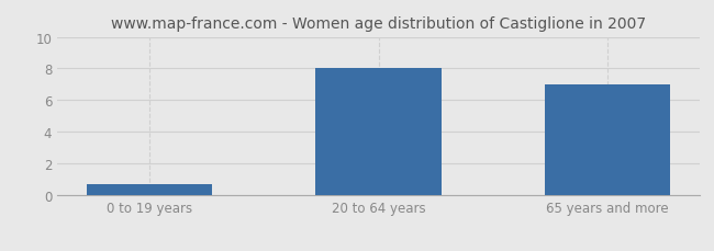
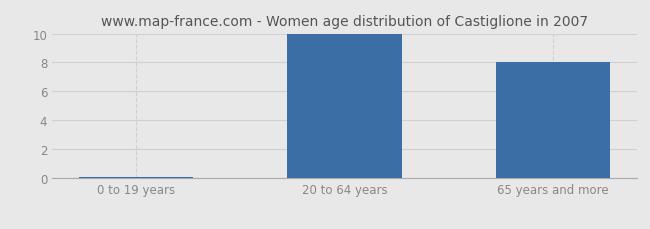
0 to 19 years: 0.7 -> 0.1
20 to 64 years: 8.0 -> 10.0
65 years and more: 7.0 -> 8.0
